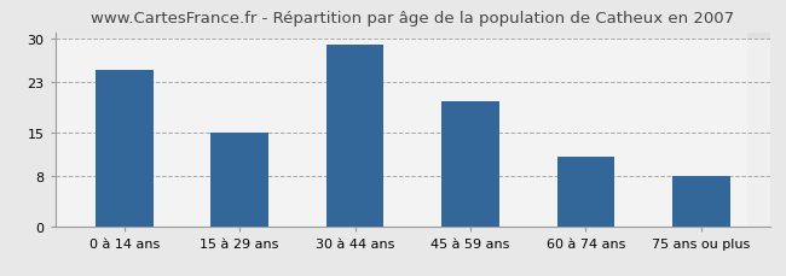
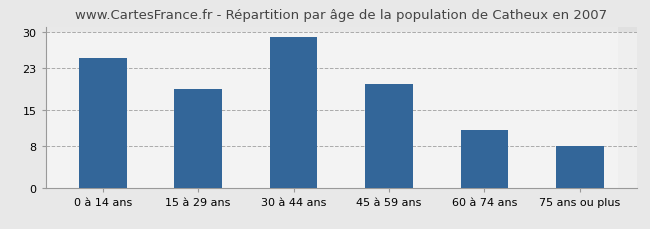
15 à 29 ans: 15 -> 19
